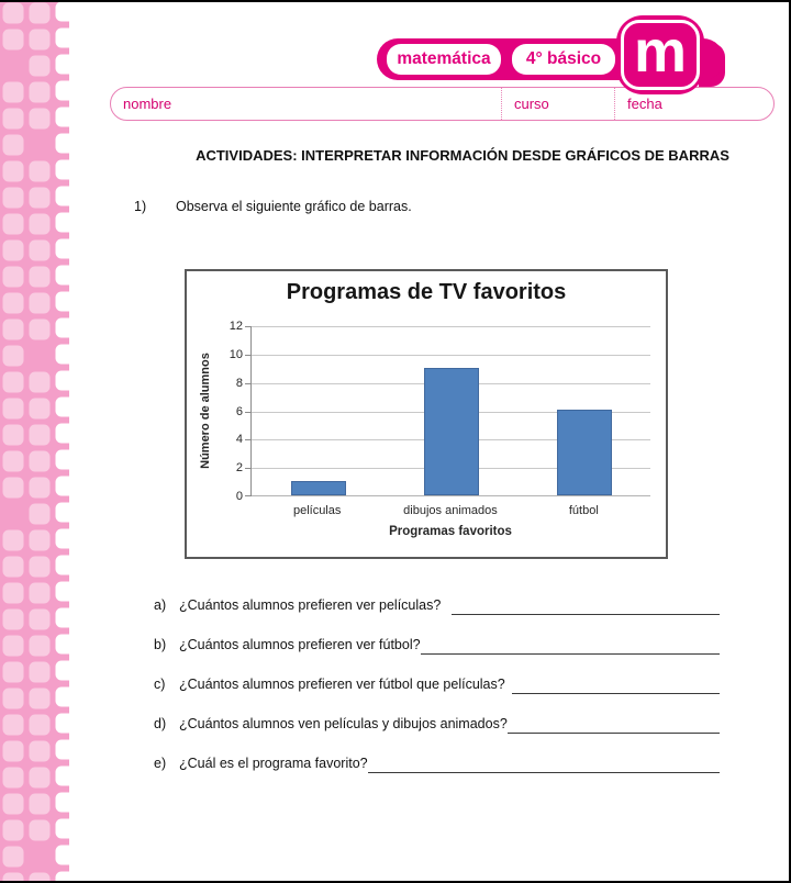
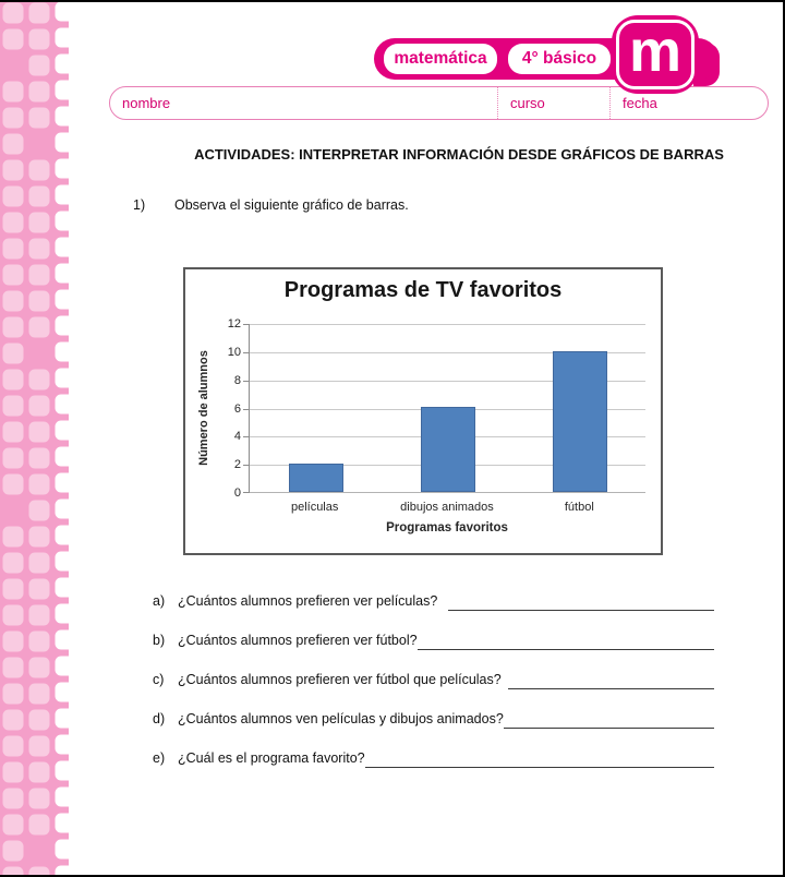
películas: 1 -> 2
dibujos animados: 9 -> 6
fútbol: 6 -> 10
